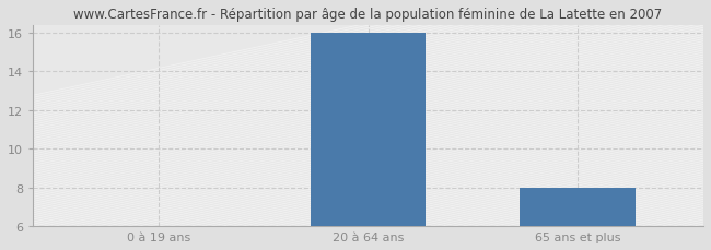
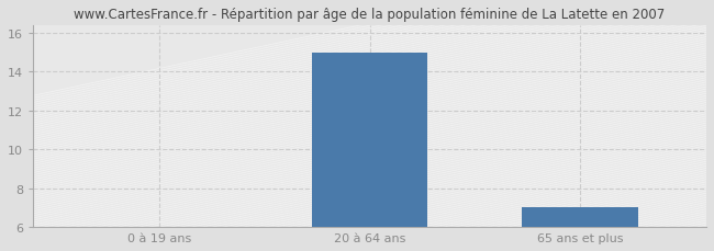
20 à 64 ans: 16.0 -> 15.0
65 ans et plus: 8.0 -> 7.0
